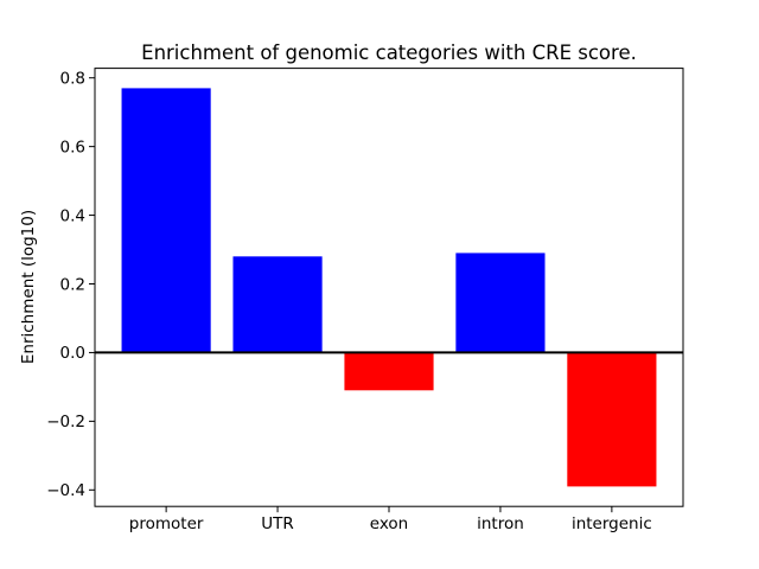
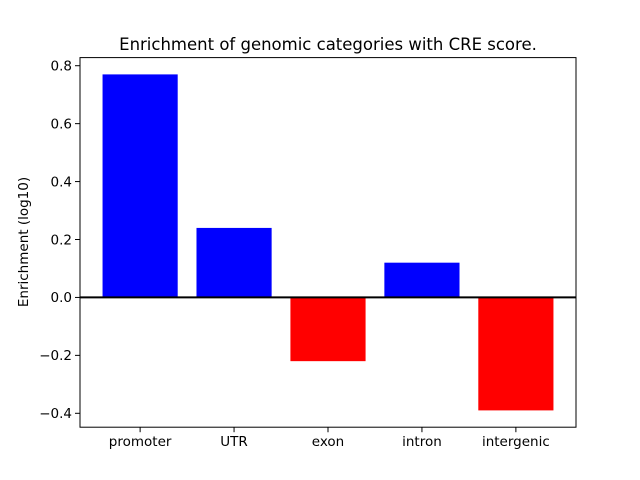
UTR: 0.28 -> 0.24
exon: -0.11 -> -0.22
intron: 0.29 -> 0.12
